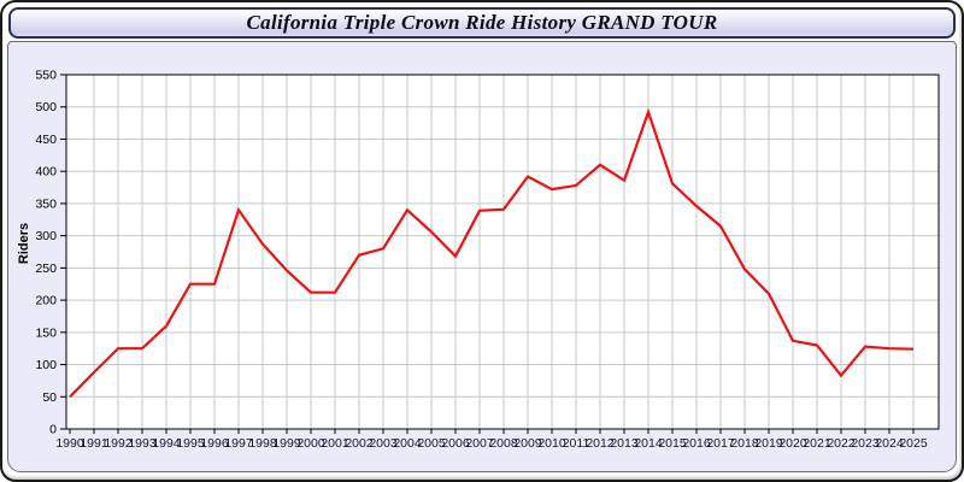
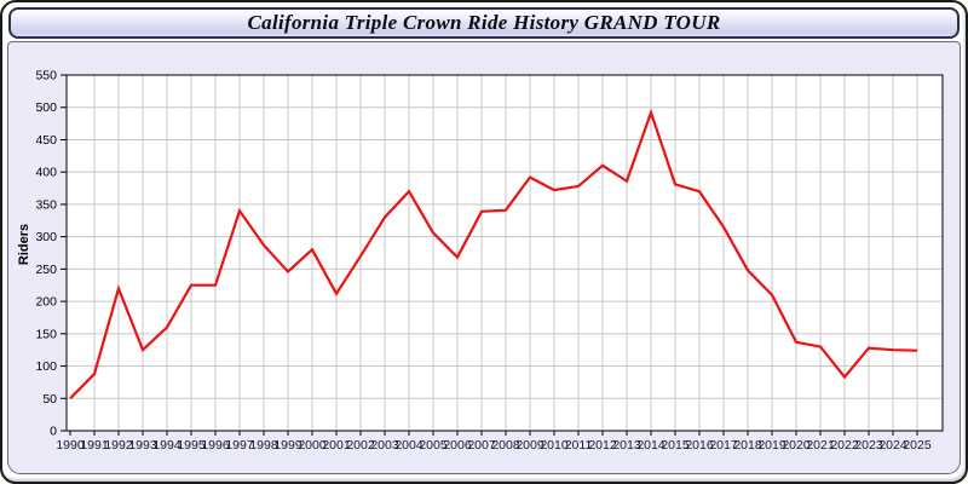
1992: 120 -> 220
2000: 210 -> 280
2003: 280 -> 330
2004: 340 -> 370
2016: 350 -> 370
